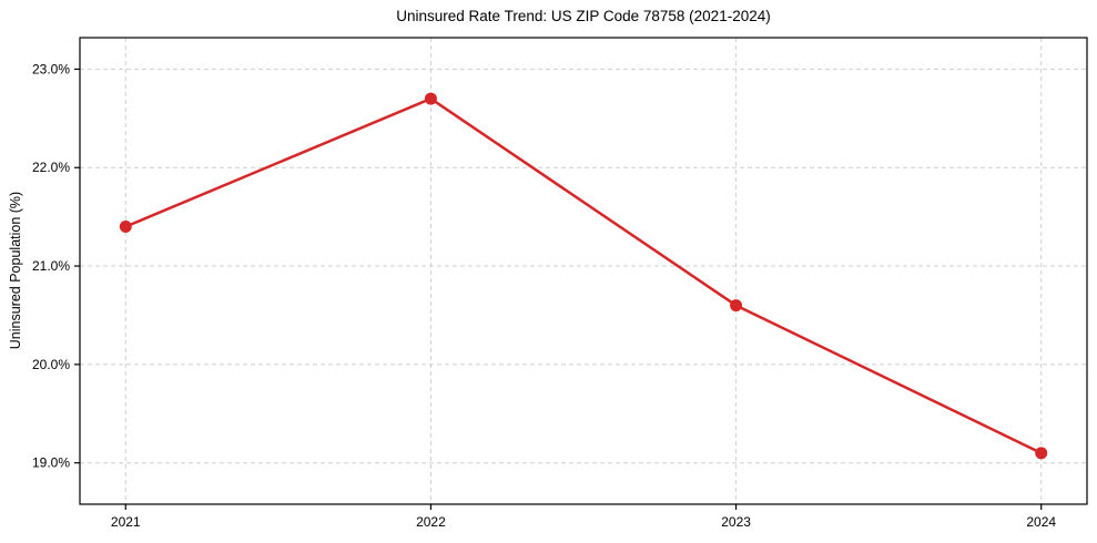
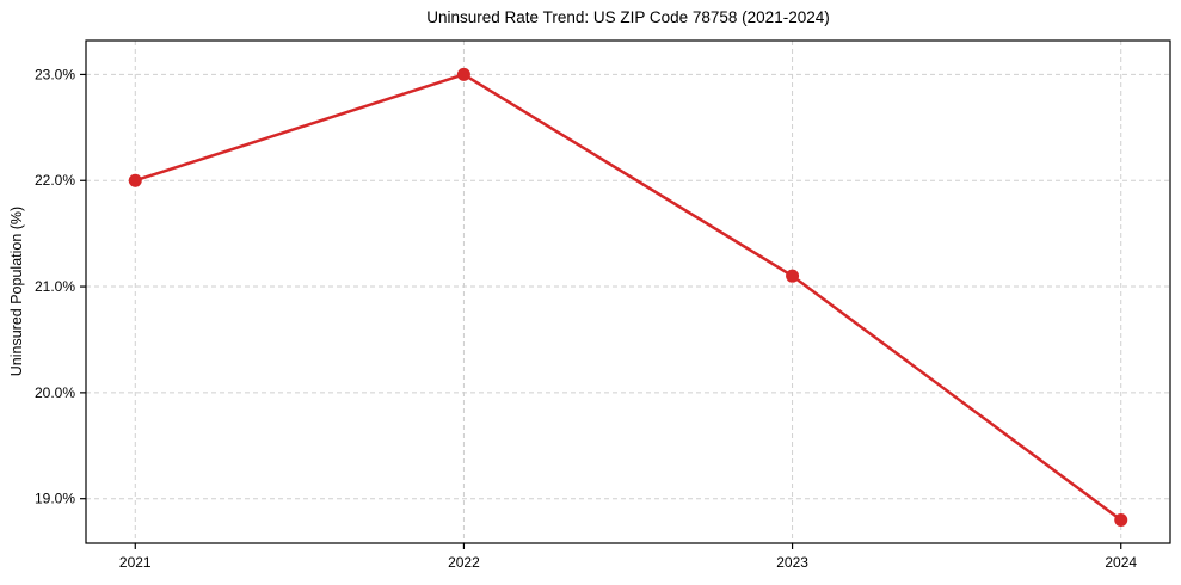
2021: 21.4% -> 22.0%
2022: 22.7% -> 23.0%
2023: 20.6% -> 21.1%
2024: 19.1% -> 18.8%
